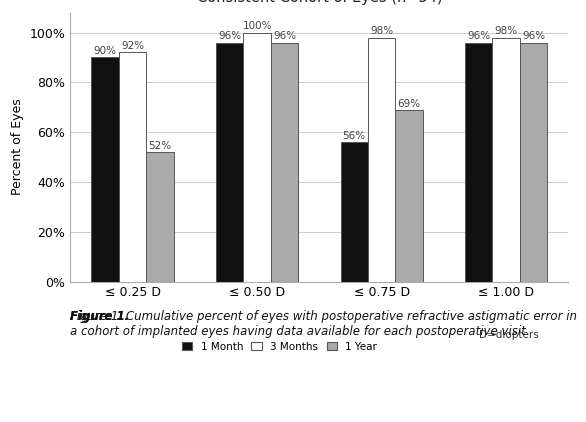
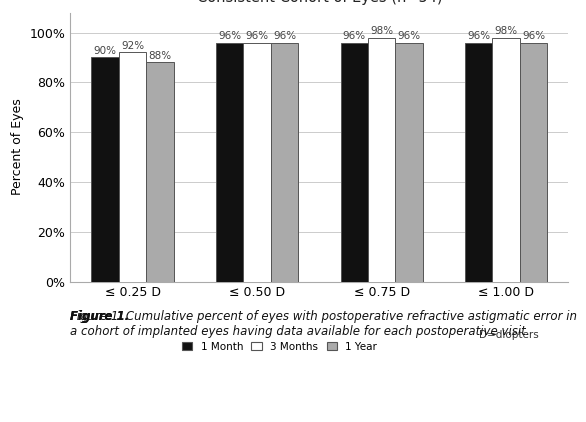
1 Year/≤ 0.25 D: 52% -> 88%
3 Months/≤ 0.50 D: 100% -> 96%
1 Month/≤ 0.75 D: 56% -> 96%
1 Year/≤ 0.75 D: 69% -> 96%
